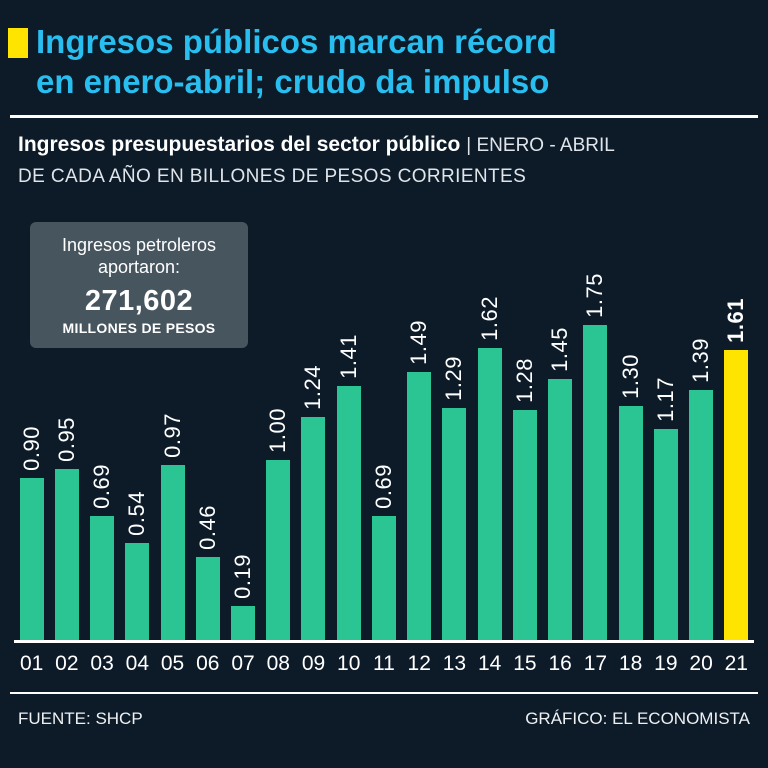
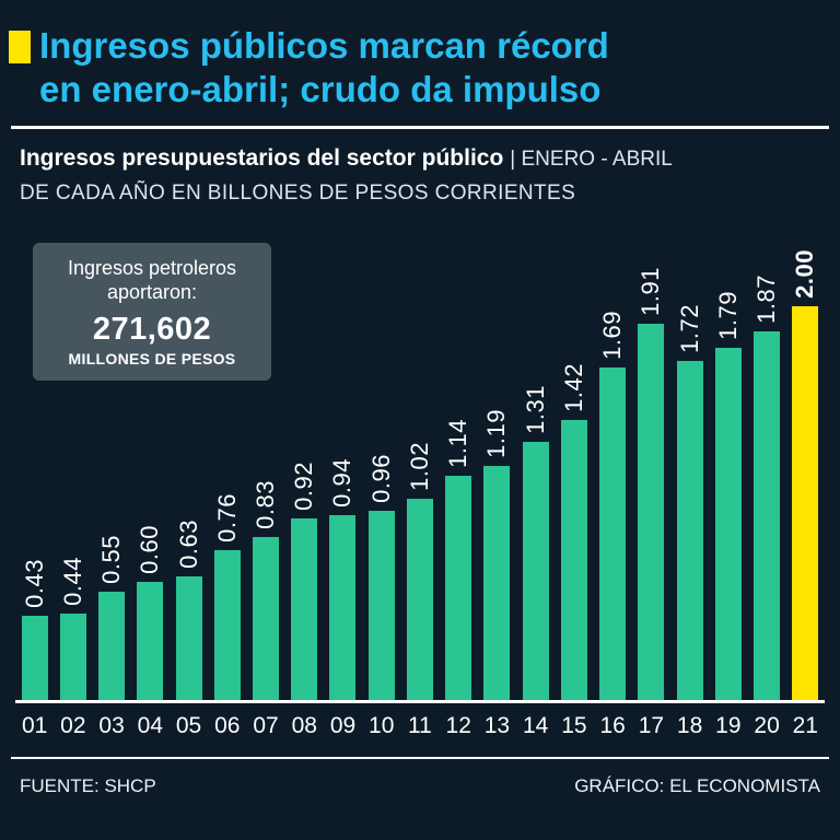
01: 0.90 -> 0.43
02: 0.95 -> 0.44
03: 0.69 -> 0.55
04: 0.54 -> 0.60
05: 0.97 -> 0.63
06: 0.46 -> 0.76
07: 0.19 -> 0.83
08: 1.00 -> 0.92
09: 1.24 -> 0.94
10: 1.41 -> 0.96
11: 0.69 -> 1.02
12: 1.49 -> 1.14
13: 1.29 -> 1.19
14: 1.62 -> 1.31
15: 1.28 -> 1.42
16: 1.45 -> 1.69
17: 1.75 -> 1.91
18: 1.30 -> 1.72
19: 1.17 -> 1.79
20: 1.39 -> 1.87
21: 1.61 -> 2.00
